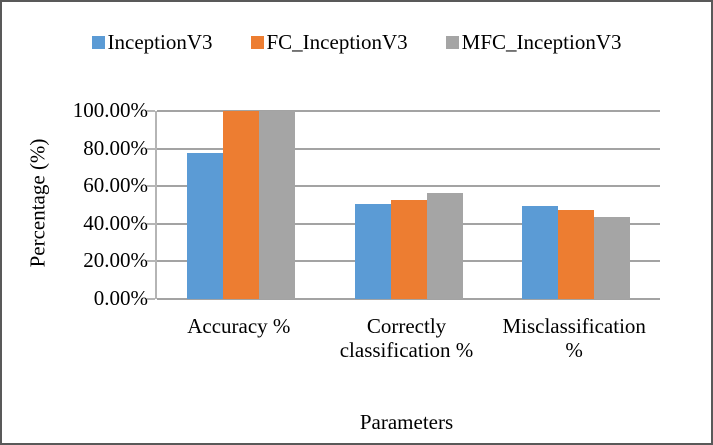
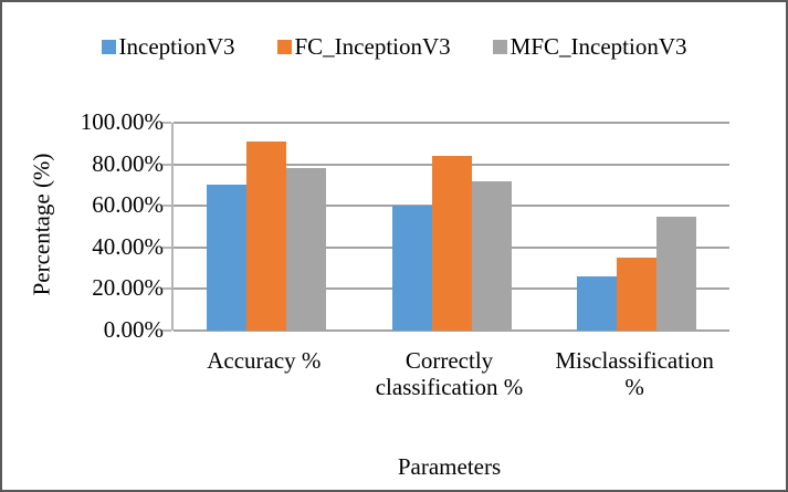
InceptionV3/Accuracy %: 78% -> 70%
FC_InceptionV3/Accuracy %: 100% -> 91%
MFC_InceptionV3/Accuracy %: 100% -> 78%
InceptionV3/Correctly classification %: 50% -> 60%
FC_InceptionV3/Correctly classification %: 53% -> 84%
MFC_InceptionV3/Correctly classification %: 56% -> 72%
InceptionV3/Misclassification %: 50% -> 26%
FC_InceptionV3/Misclassification %: 47% -> 35%
MFC_InceptionV3/Misclassification %: 44% -> 55%
